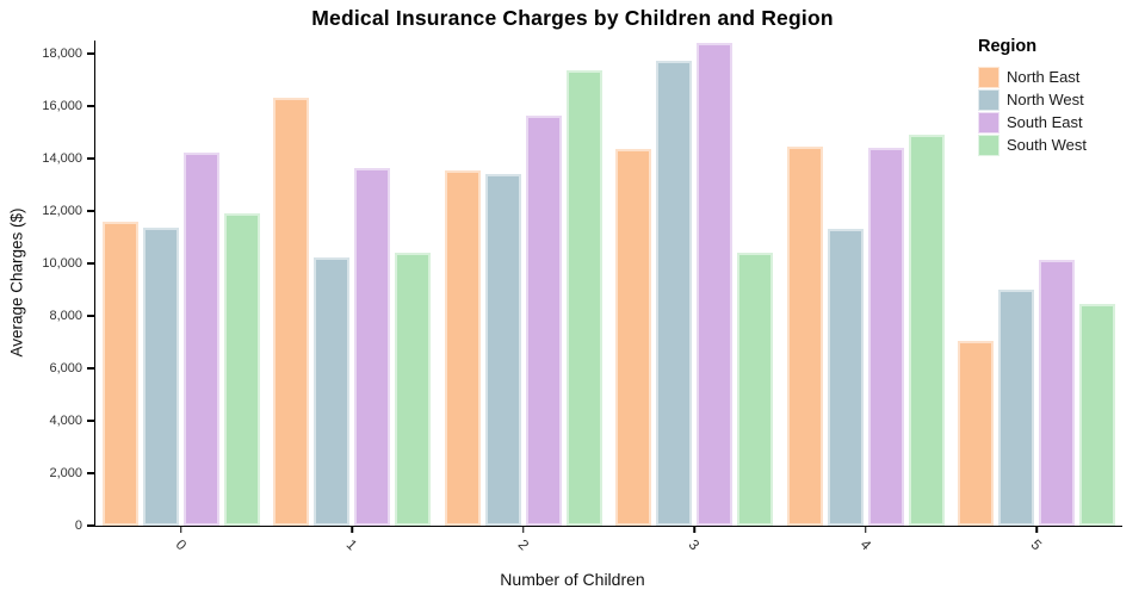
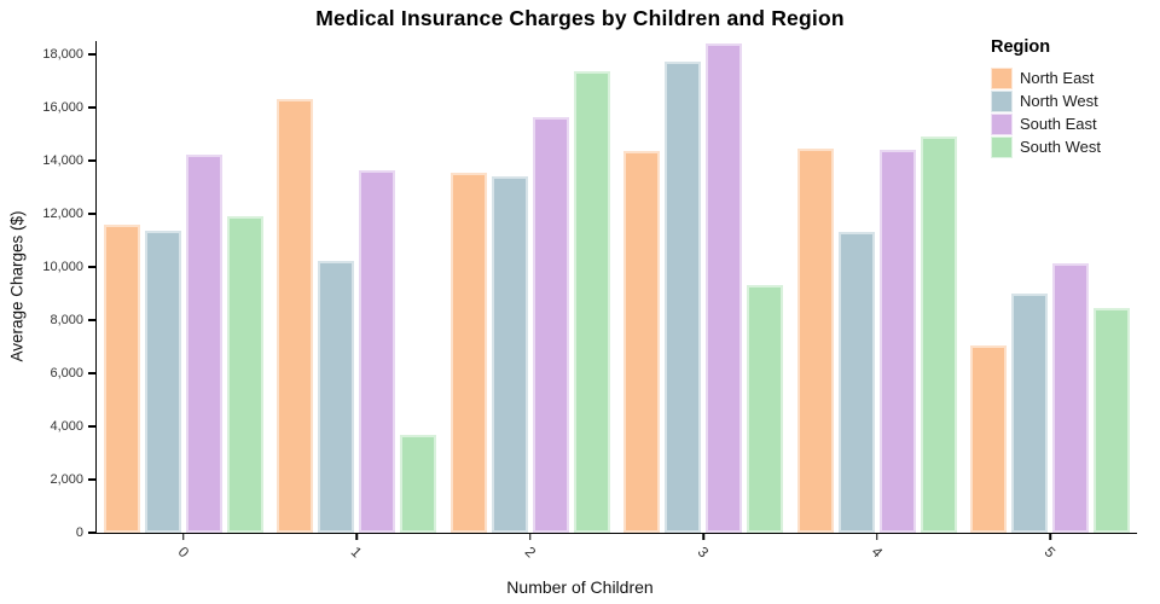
South West/1: 10400 -> 3700
South West/3: 10400 -> 9300
